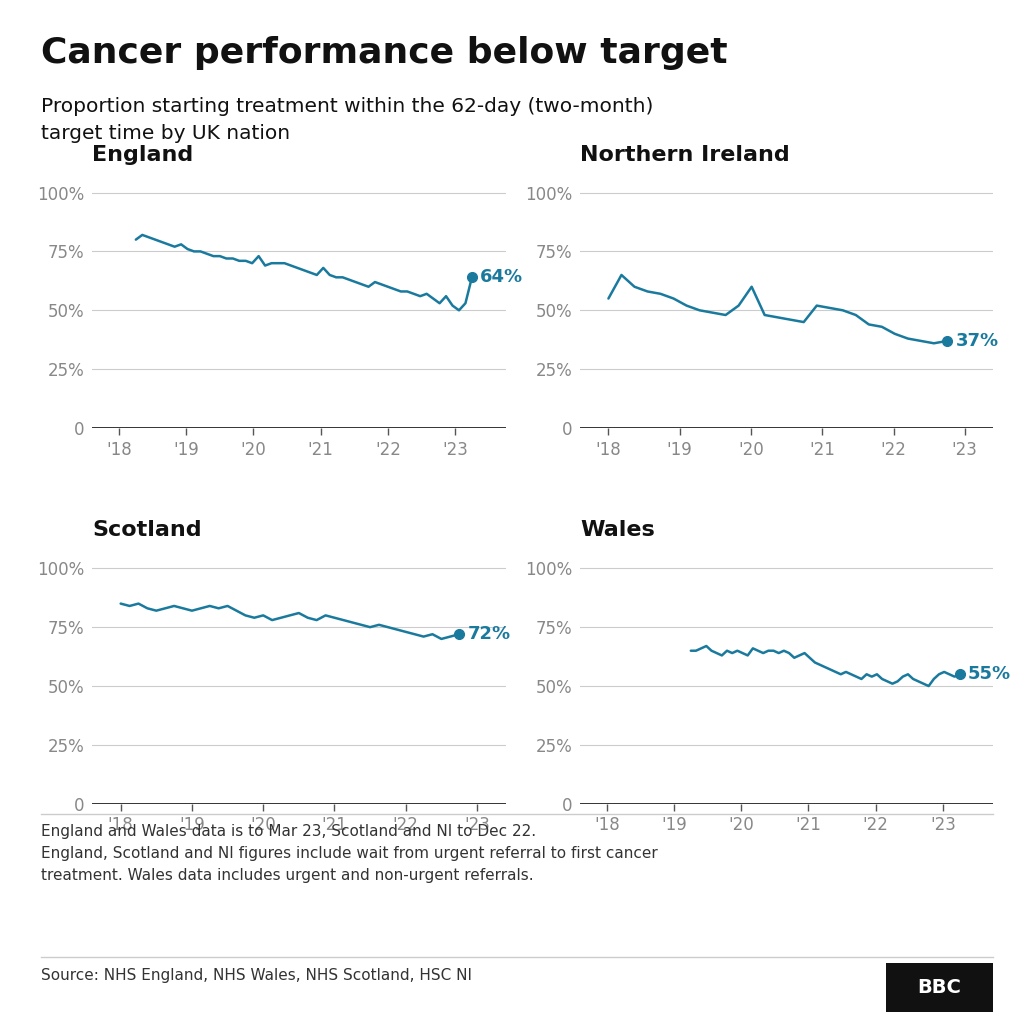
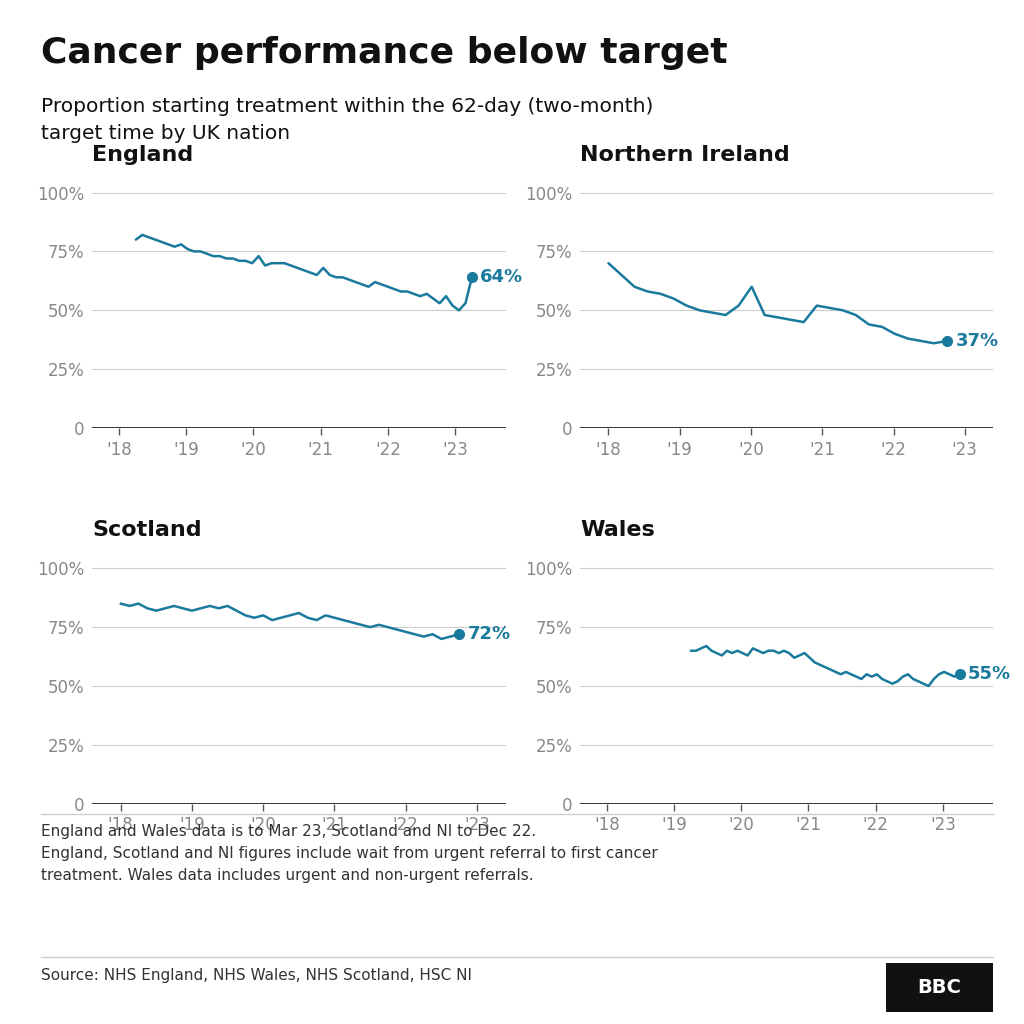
Northern Ireland/'18: 55% -> 70%
